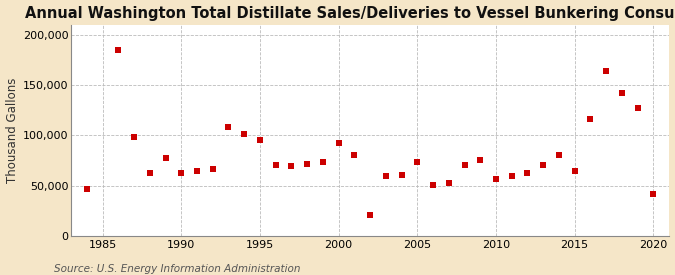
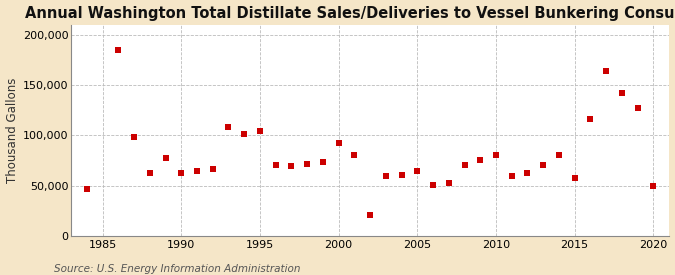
1995: 95,000 -> 104,000
2005: 73,000 -> 65,000
2010: 57,000 -> 80,000
2015: 65,000 -> 58,000
2020: 42,000 -> 50,000
